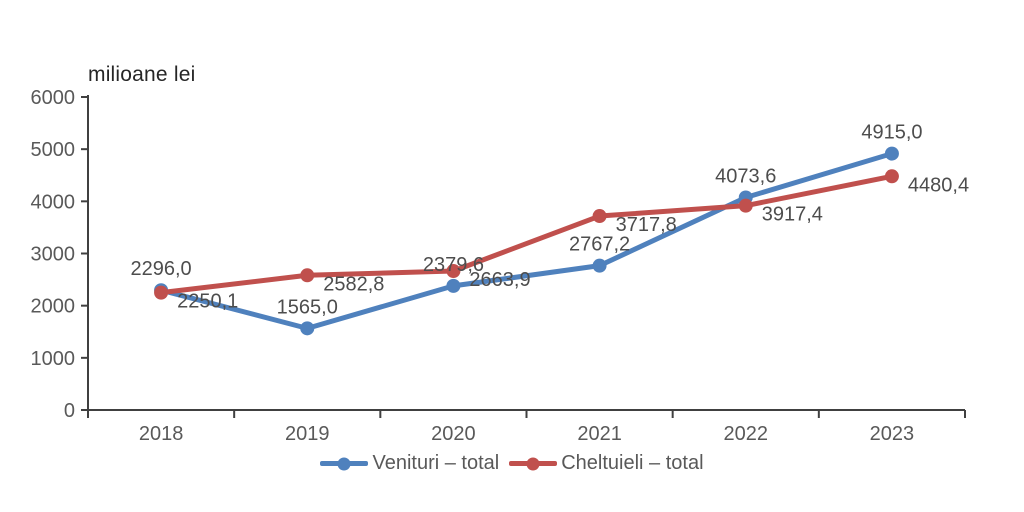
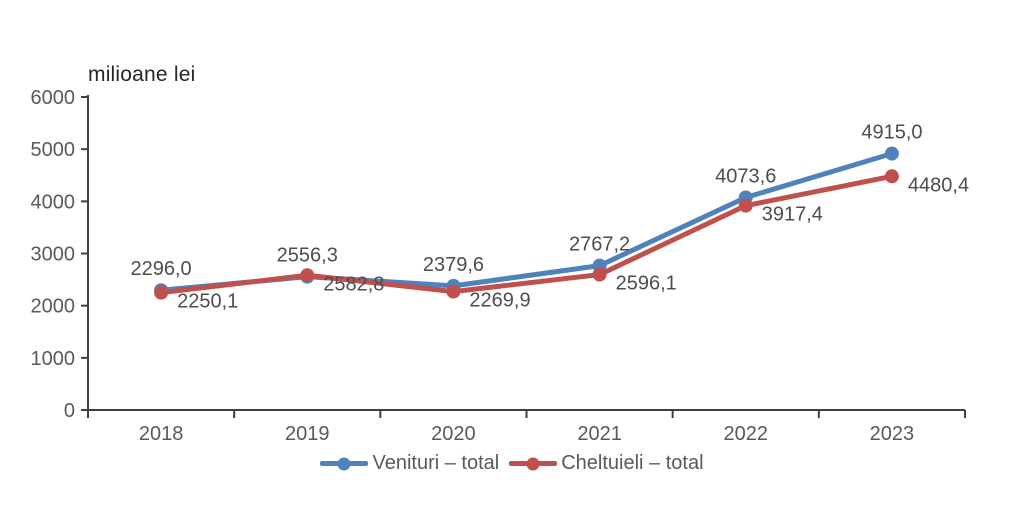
Venituri – total/2019: 1565,0 -> 2556,3
Cheltuieli – total/2020: 2663,9 -> 2269,9
Cheltuieli – total/2021: 3717,8 -> 2596,1
